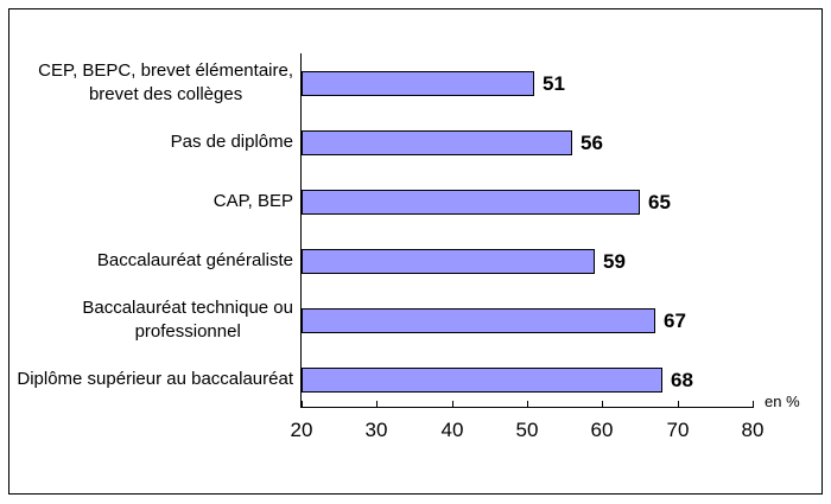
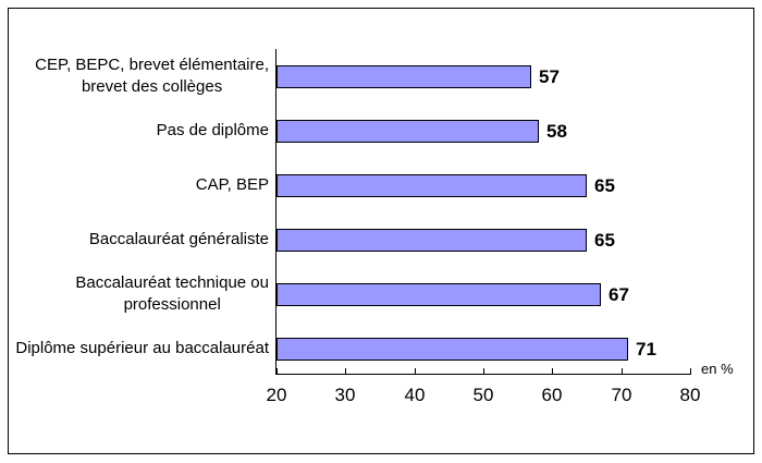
CEP, BEPC, brevet élémentaire, brevet des collèges: 51 -> 57
Pas de diplôme: 56 -> 58
Baccalauréat généraliste: 59 -> 65
Diplôme supérieur au baccalauréat: 68 -> 71
